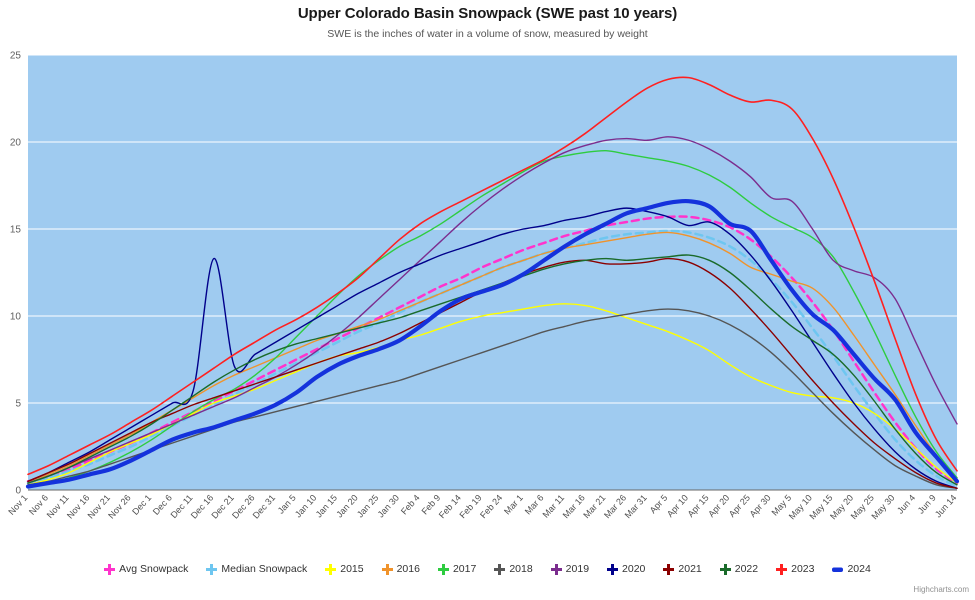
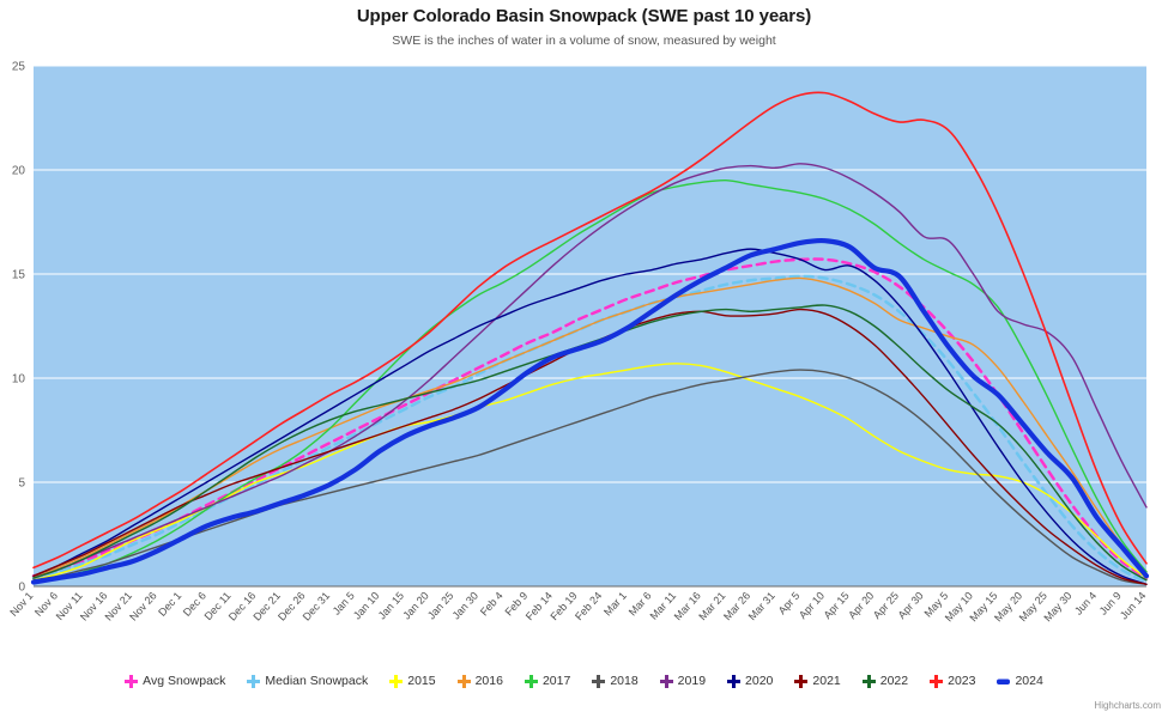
2020/Dec 16: 13.3 -> 6.4
